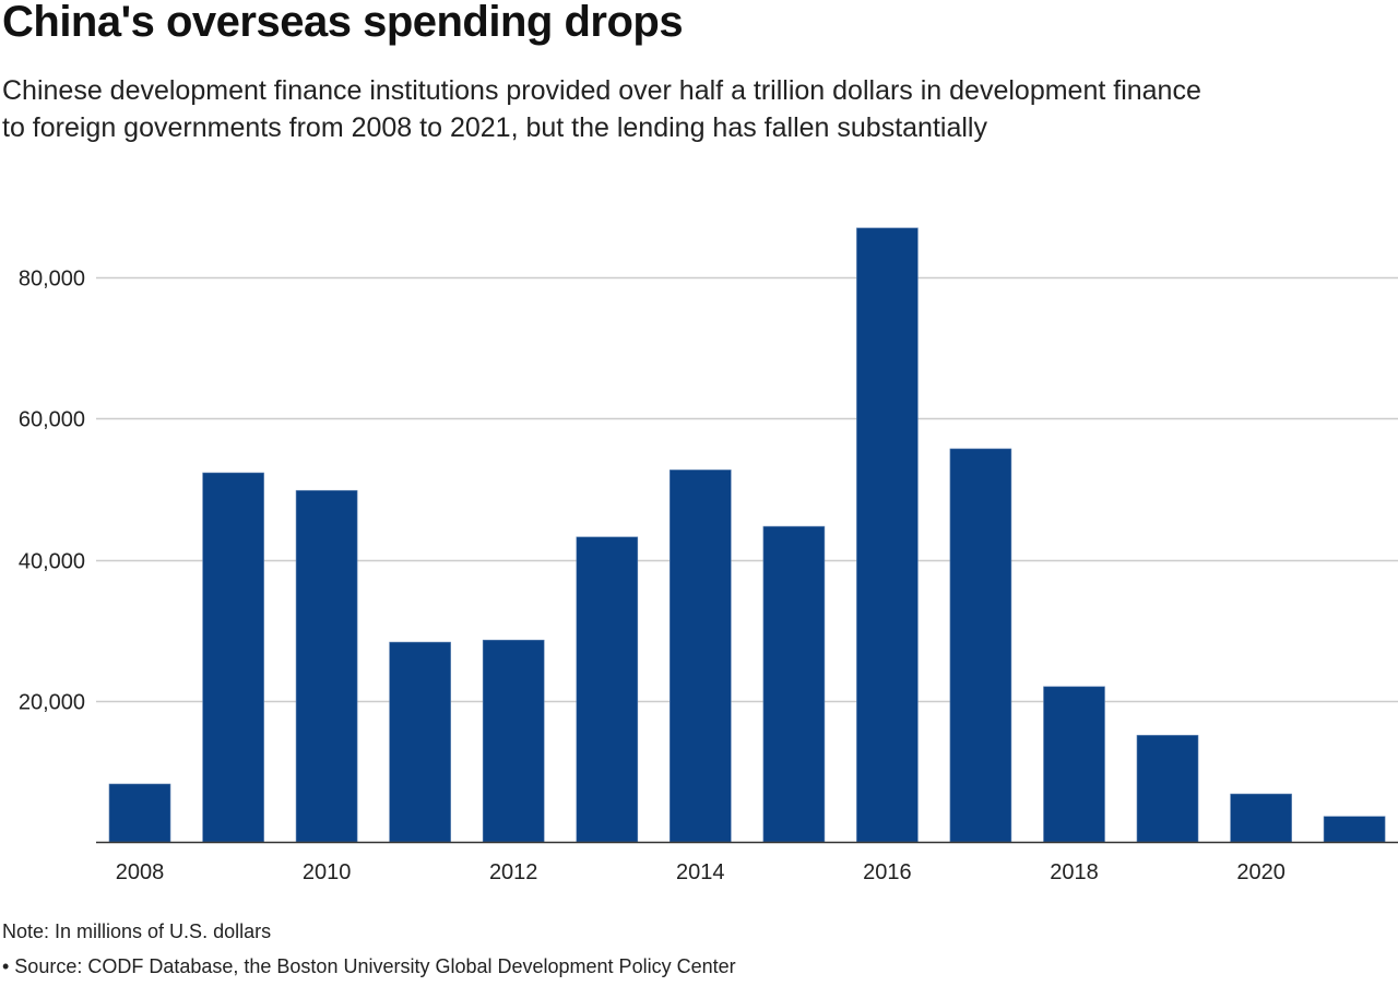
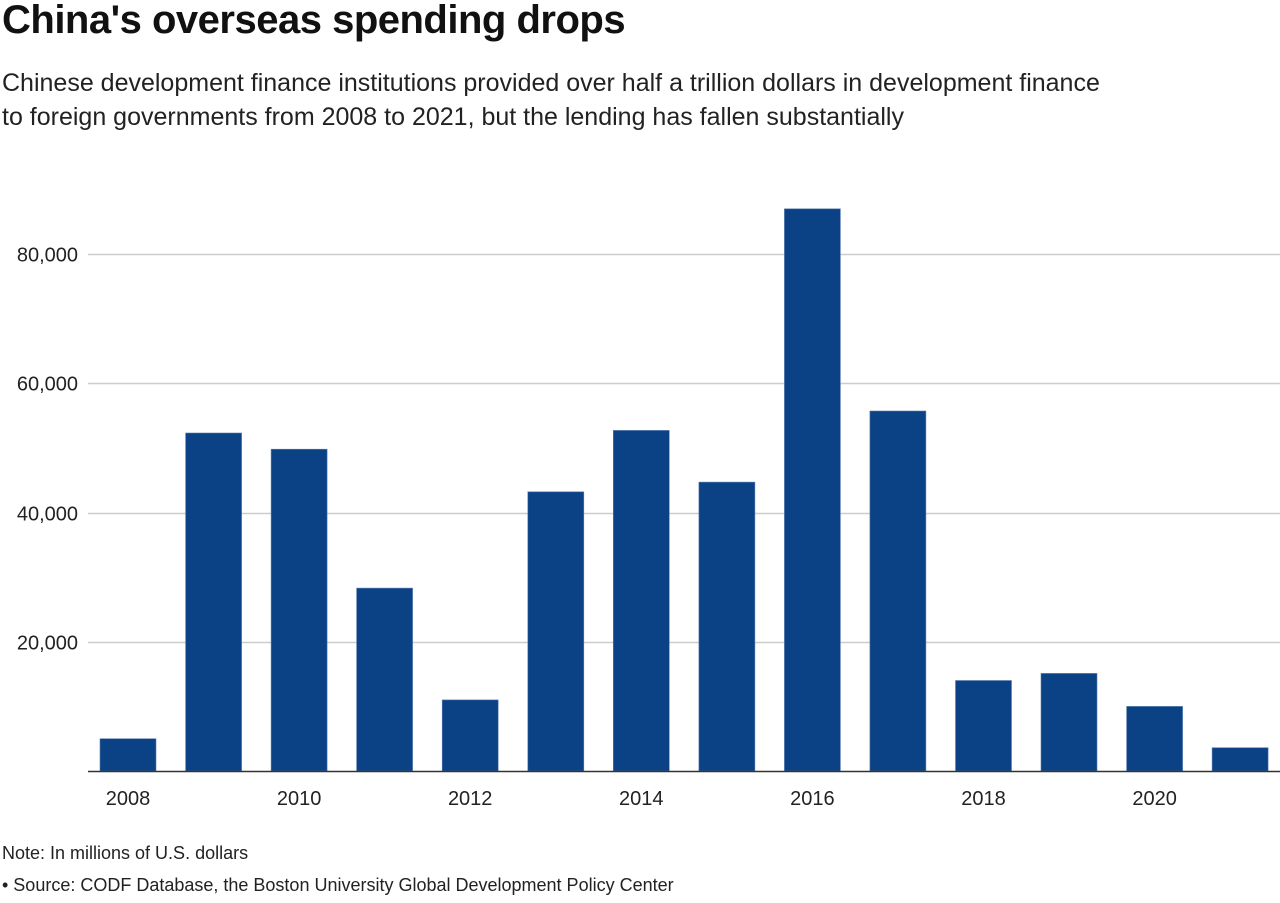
2008: 8000 -> 5000
2012: 29000 -> 11000
2018: 22000 -> 14000
2020: 7000 -> 10000
